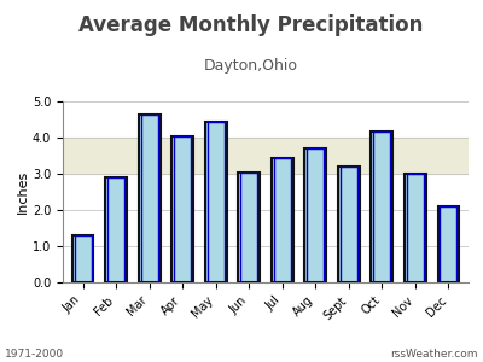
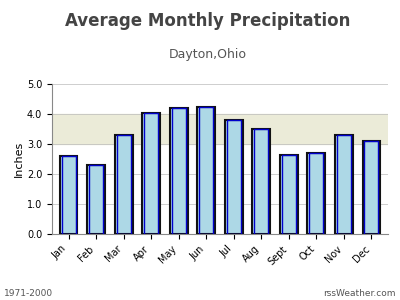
Jan: 1.30 -> 2.60
Feb: 2.90 -> 2.30
Mar: 4.65 -> 3.30
May: 4.45 -> 4.20
Jun: 3.05 -> 4.25
Jul: 3.45 -> 3.80
Aug: 3.70 -> 3.50
Sept: 3.20 -> 2.65
Oct: 4.15 -> 2.70
Nov: 3.00 -> 3.30
Dec: 2.10 -> 3.10
